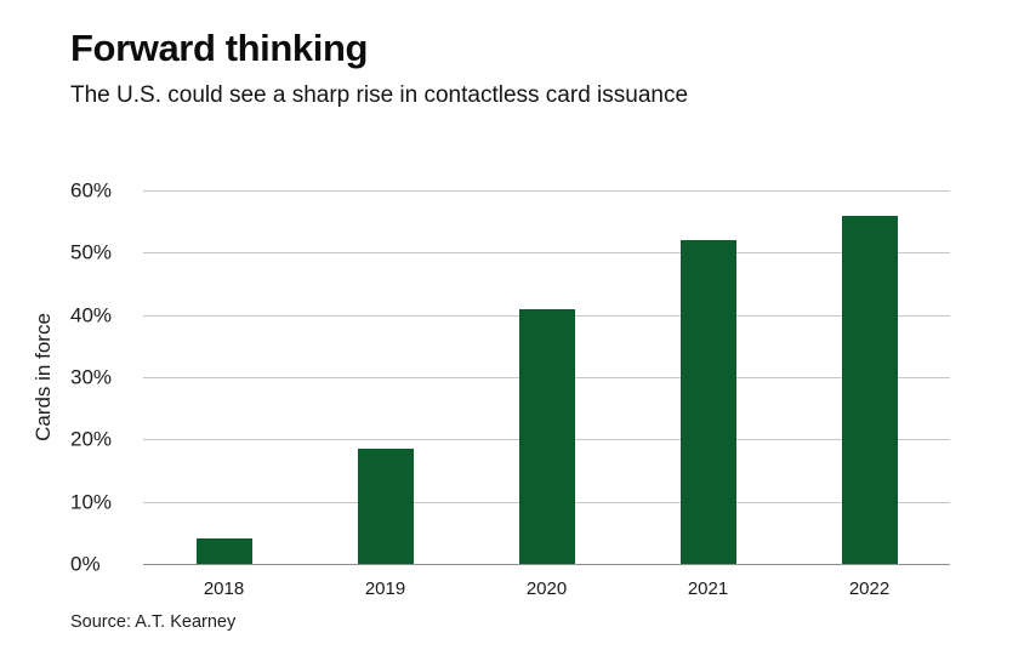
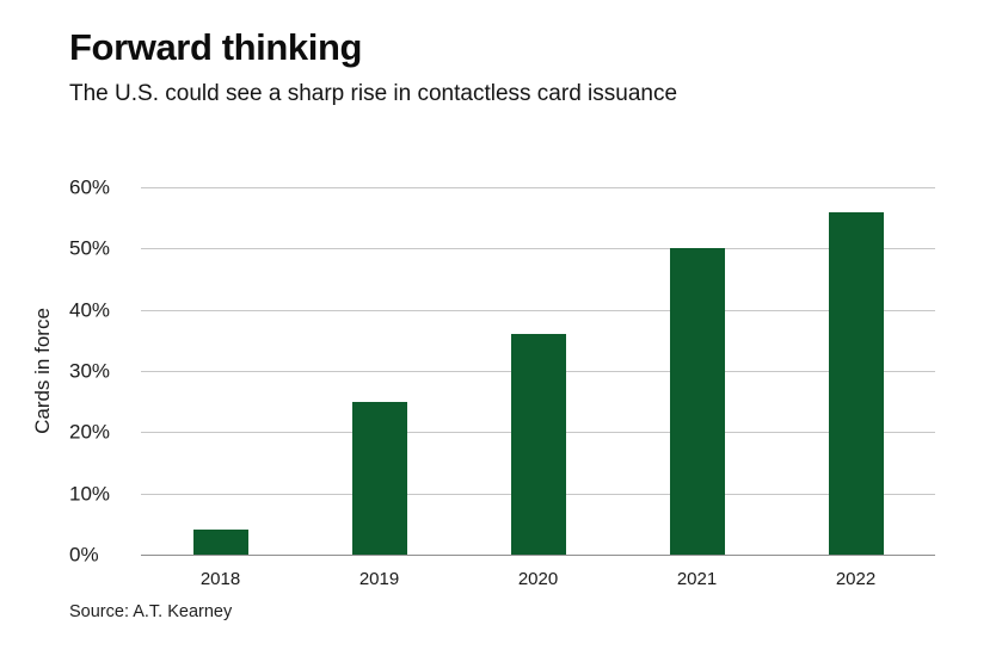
2019: 18% -> 25%
2020: 41% -> 36%
2021: 52% -> 50%
